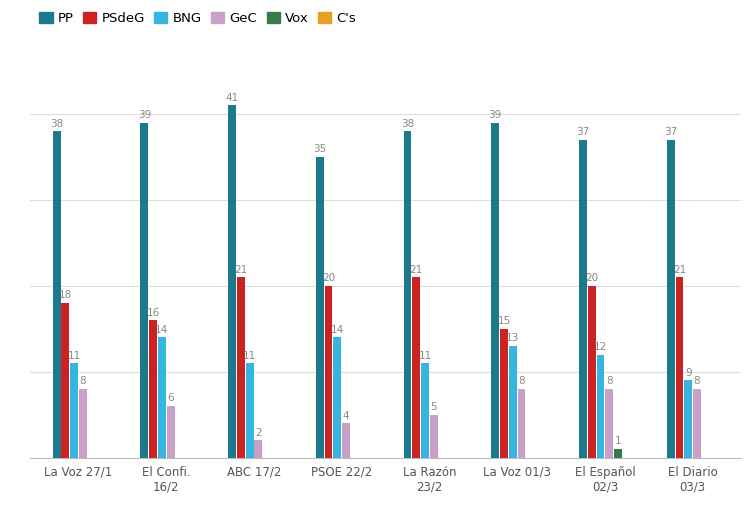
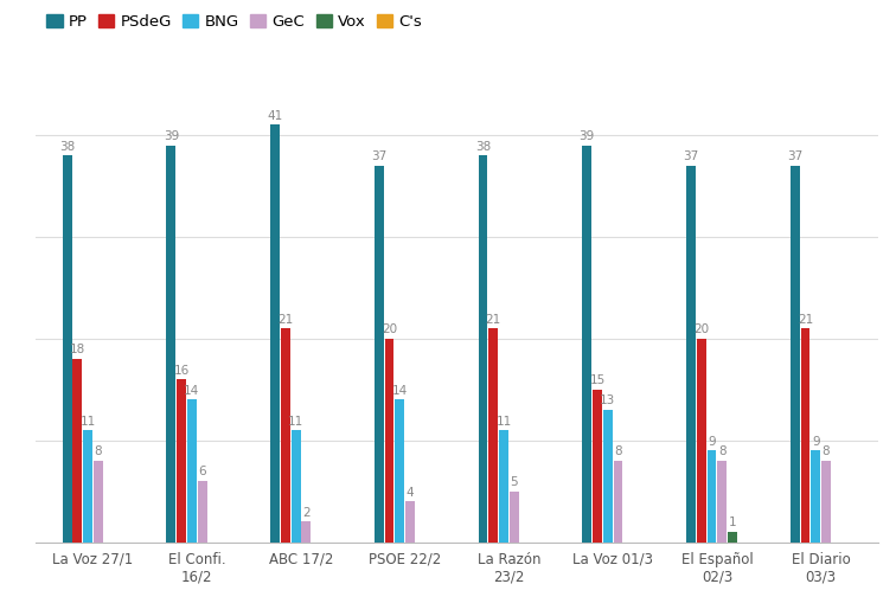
PP/PSOE 22/2: 35 -> 37
BNG/El Español 02/3: 12 -> 9
